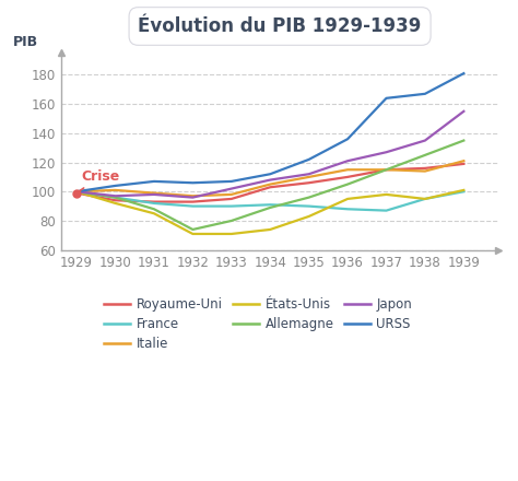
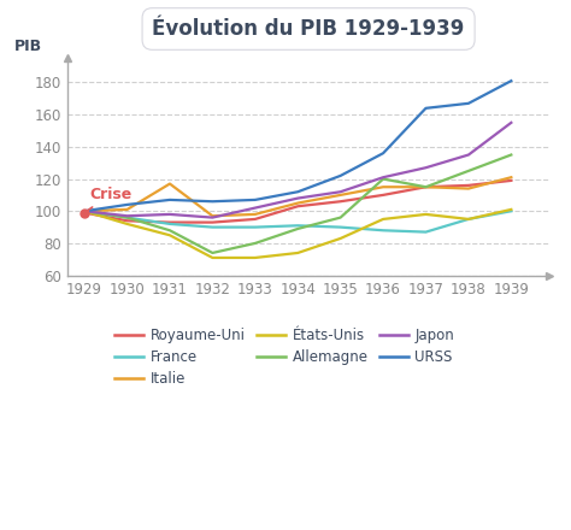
Italie/1931: 99 -> 117
Allemagne/1936: 105 -> 120
